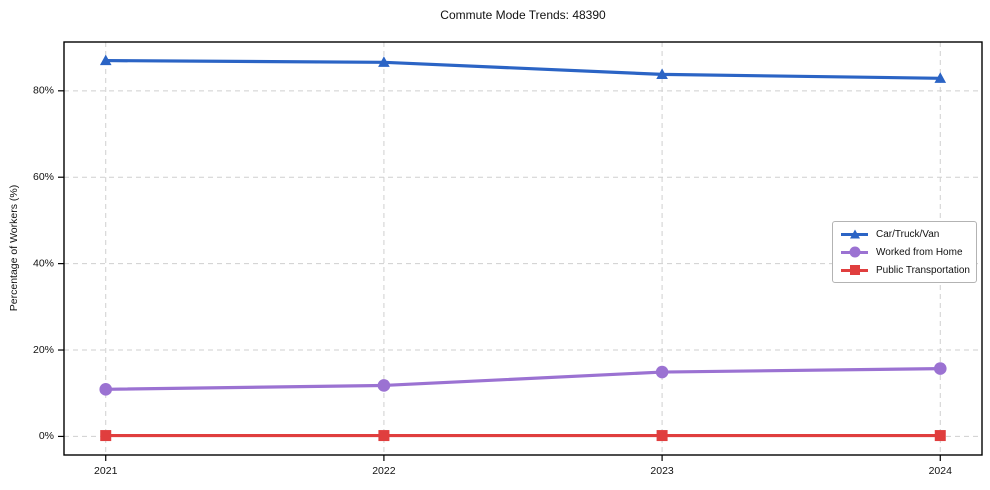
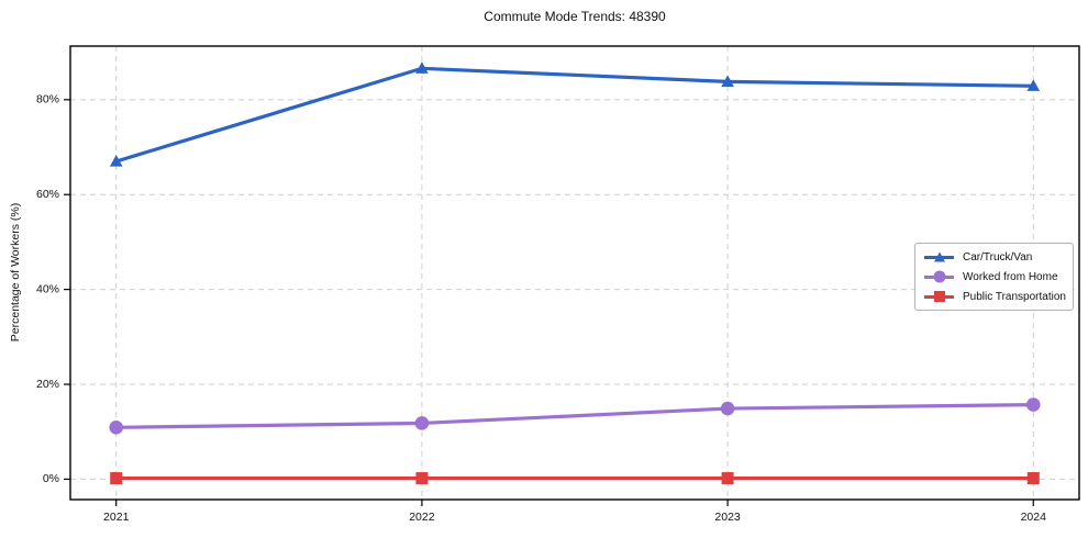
Car/Truck/Van/2021: 87% -> 67%
